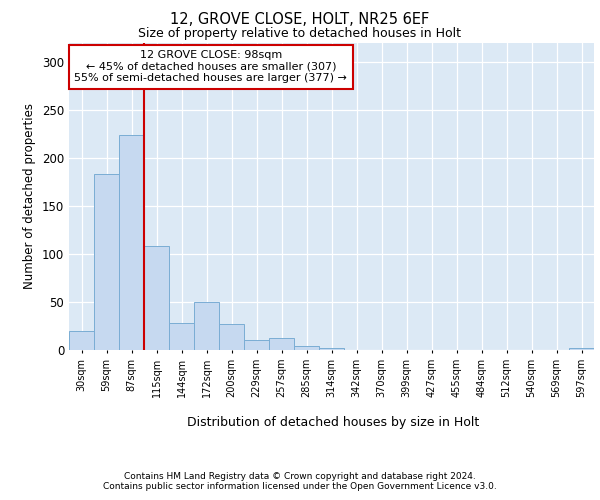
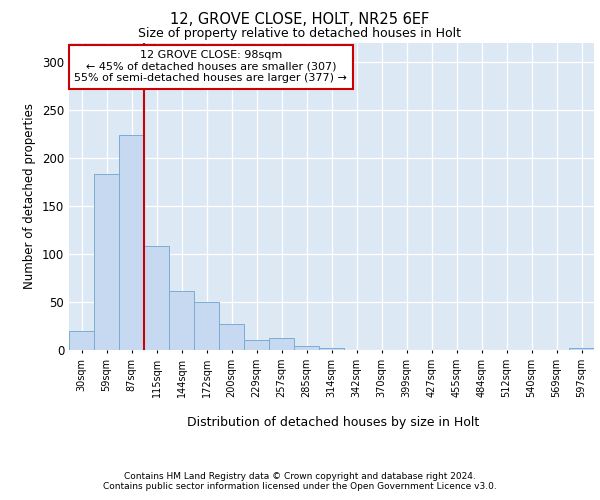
144sqm: 28 -> 61
